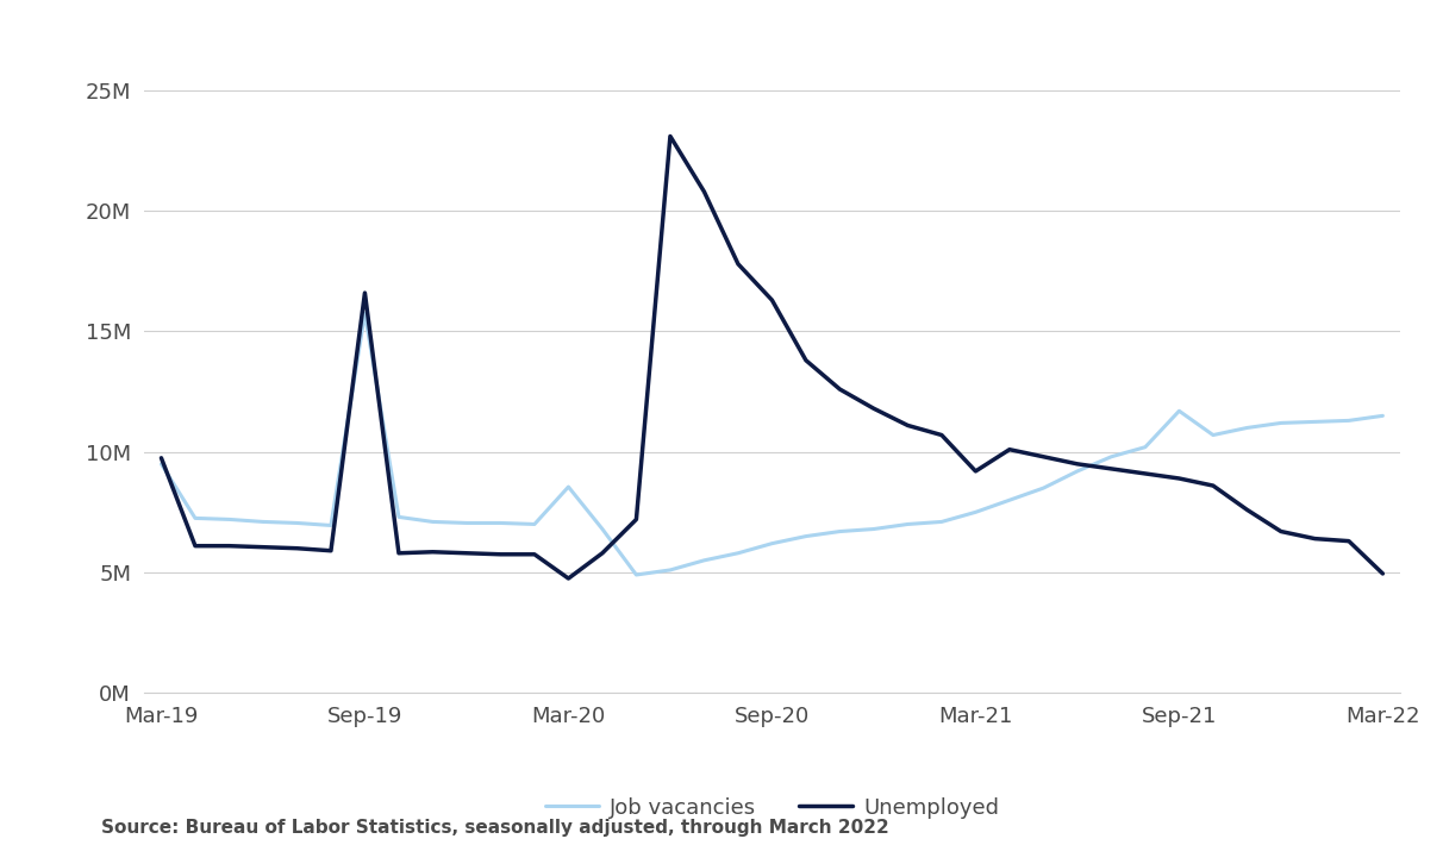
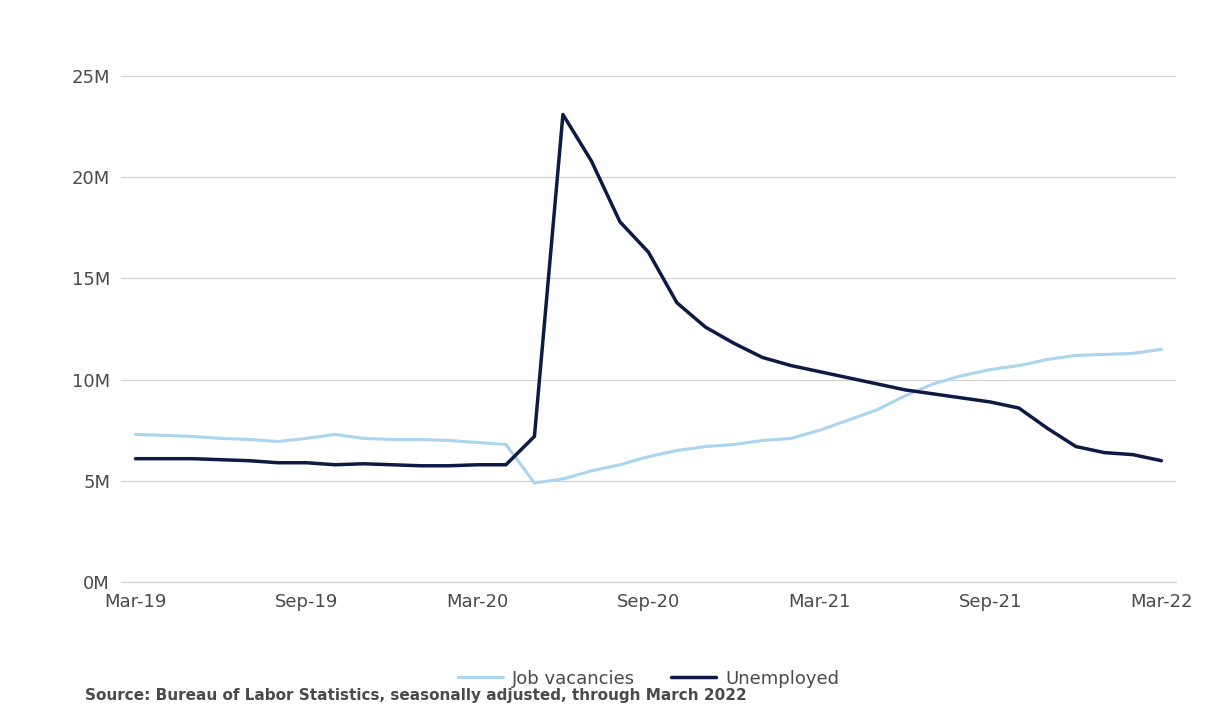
Job vacancies/Mar-19: 9.50M -> 7.30M
Unemployed/Mar-19: 9.75M -> 6.10M
Job vacancies/Sep-19: 15.75M -> 7.10M
Unemployed/Sep-19: 16.60M -> 5.90M
Job vacancies/Mar-20: 8.55M -> 6.90M
Unemployed/Mar-20: 4.75M -> 5.80M
Unemployed/Mar-21: 9.20M -> 10.40M
Job vacancies/Sep-21: 11.70M -> 10.50M
Unemployed/Mar-22: 4.95M -> 6.00M
